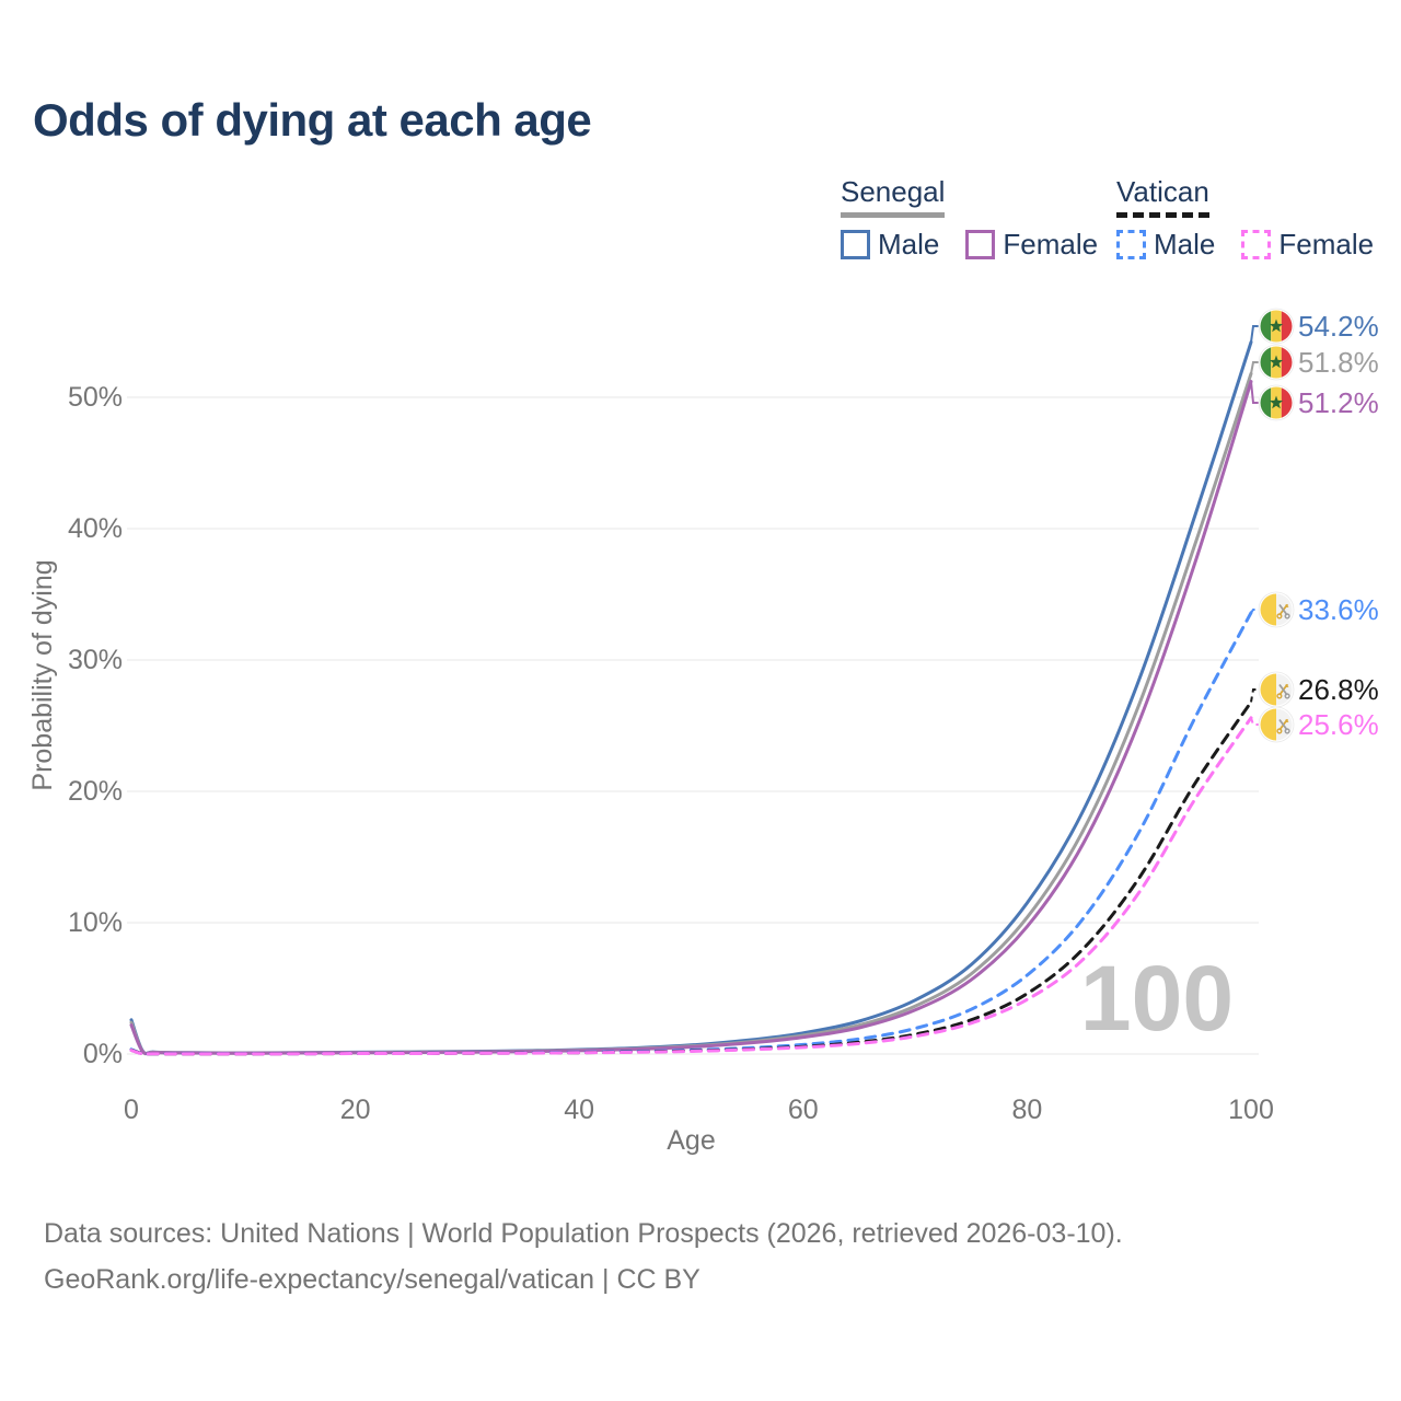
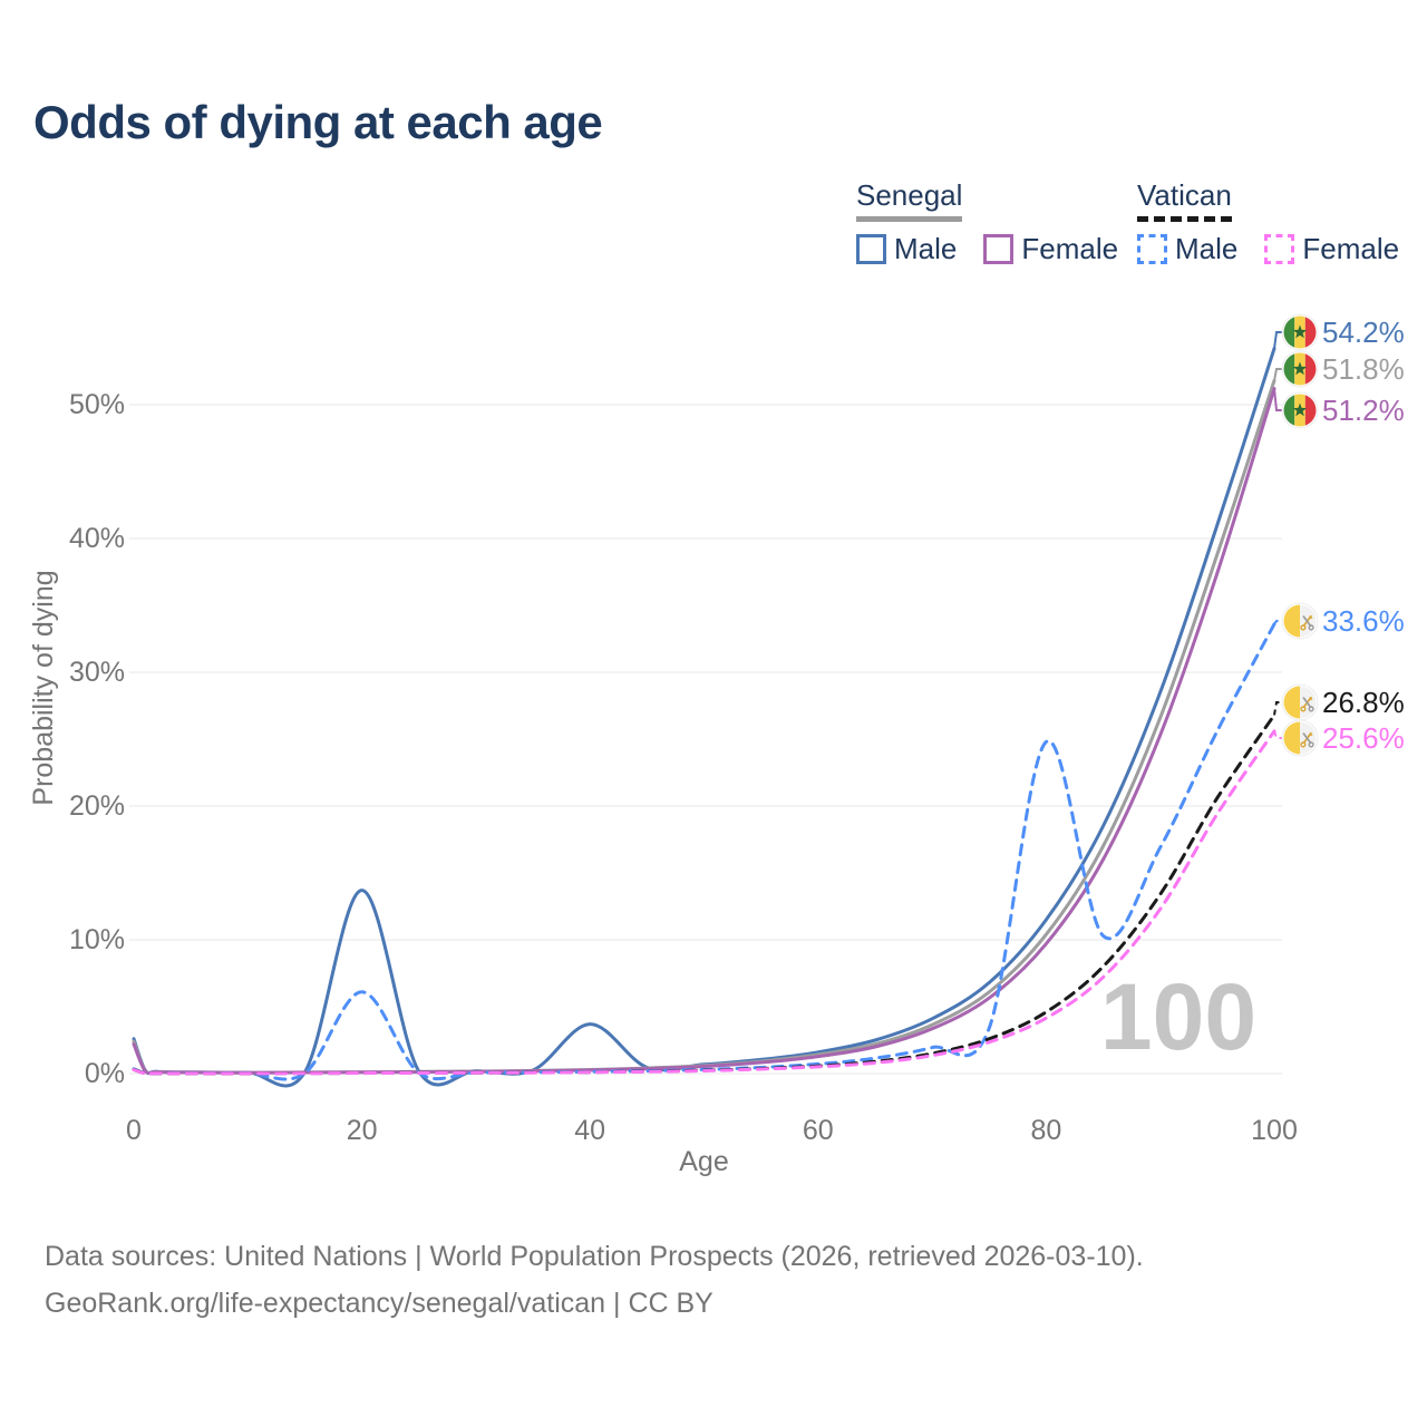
Senegal Male/20: 0.1% -> 13.7%
Vatican Male/20: 0.1% -> 6.1%
Senegal Male/40: 0.3% -> 3.7%
Vatican Male/80: 6.0% -> 24.8%
